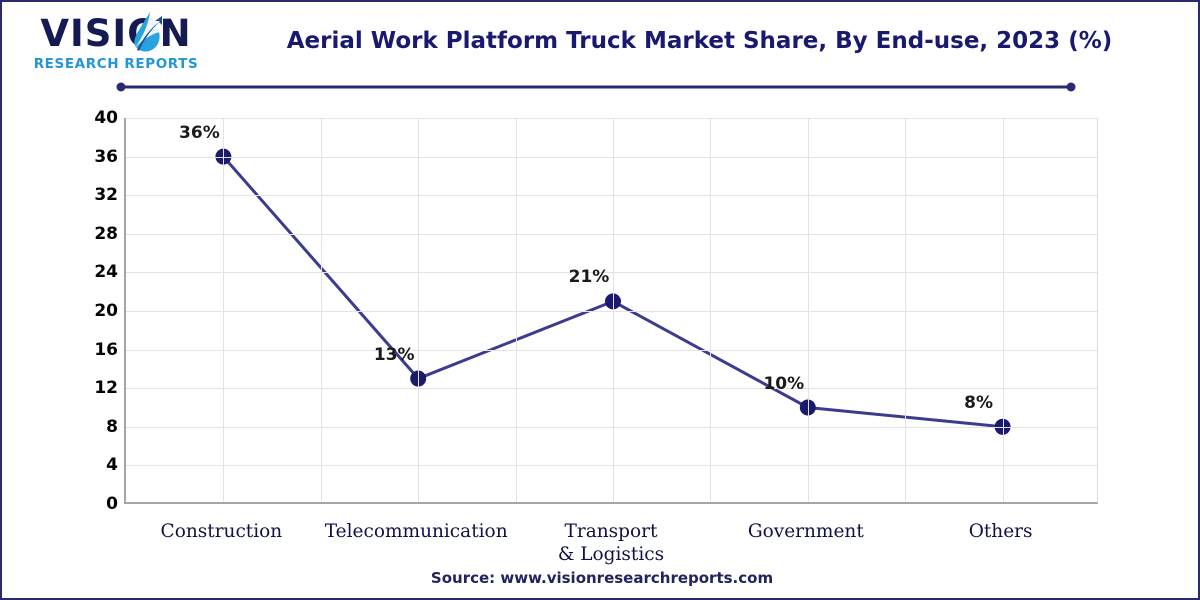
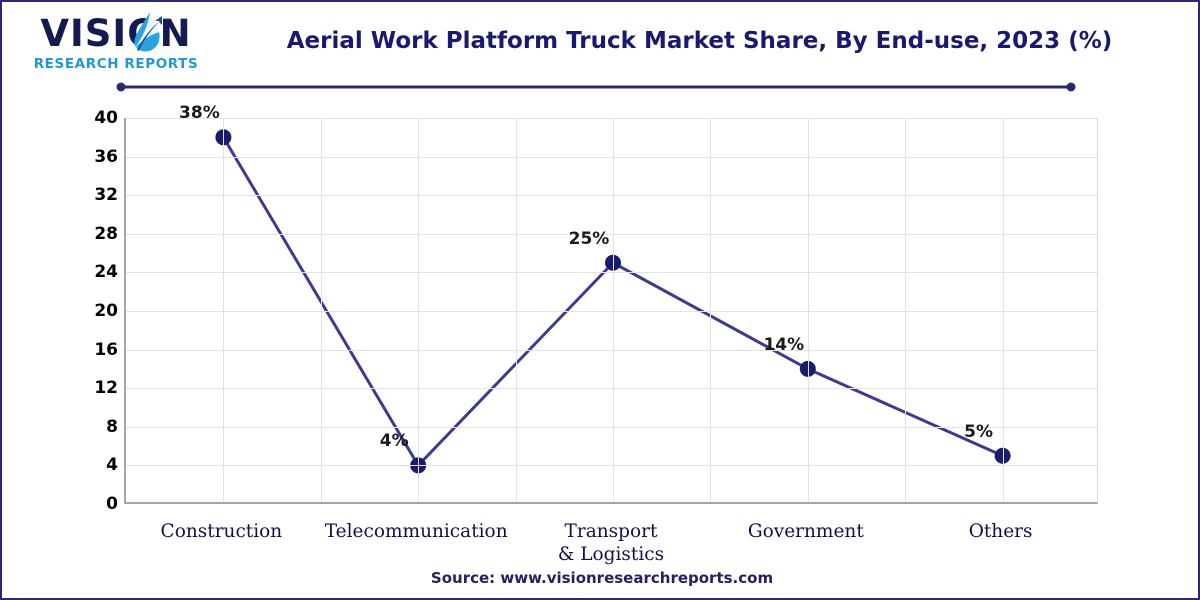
Construction: 36% -> 38%
Telecommunication: 13% -> 4%
Transport & Logistics: 21% -> 25%
Government: 10% -> 14%
Others: 8% -> 5%
